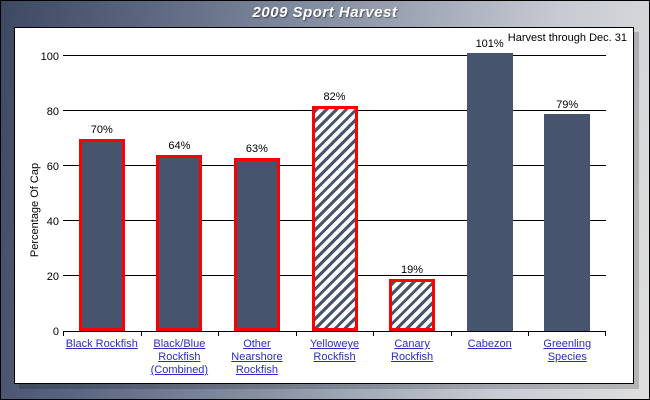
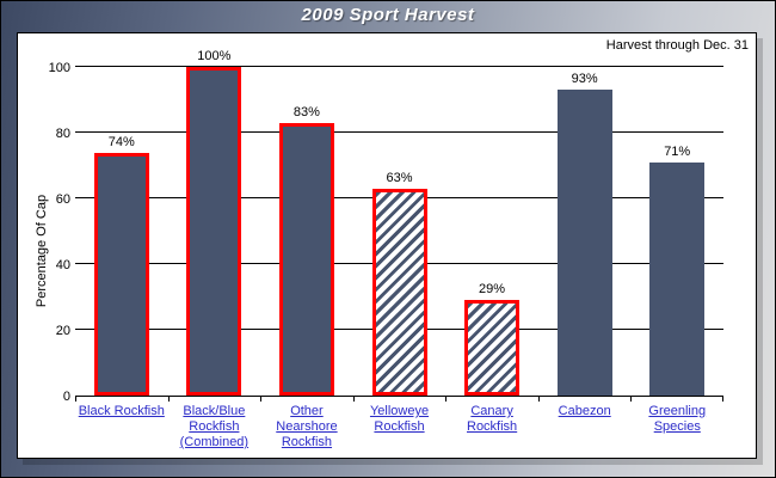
Black Rockfish: 70% -> 74%
Black/Blue Rockfish (Combined): 64% -> 100%
Other Nearshore Rockfish: 63% -> 83%
Yelloweye Rockfish: 82% -> 63%
Canary Rockfish: 19% -> 29%
Cabezon: 101% -> 93%
Greenling Species: 79% -> 71%
